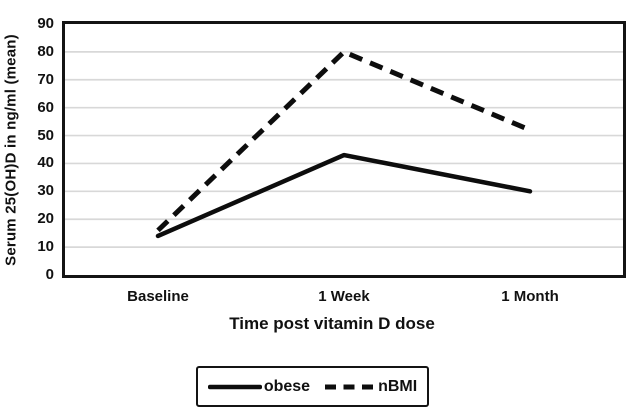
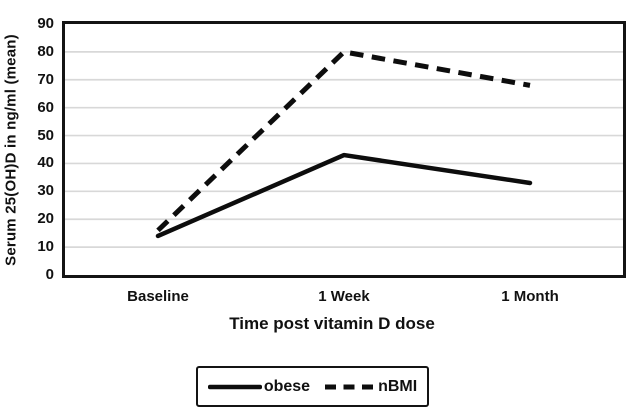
obese/1 Month: 30 -> 33
nBMI/1 Month: 52 -> 68
